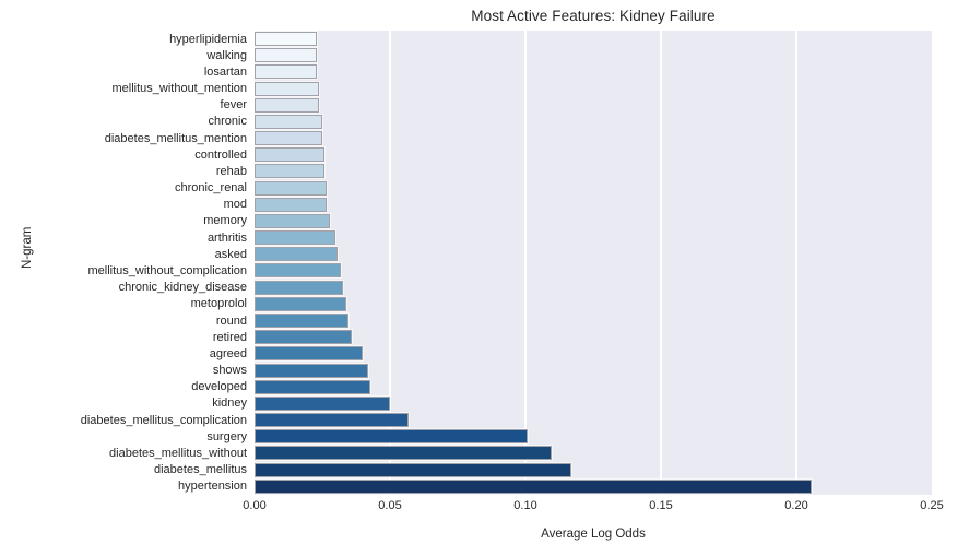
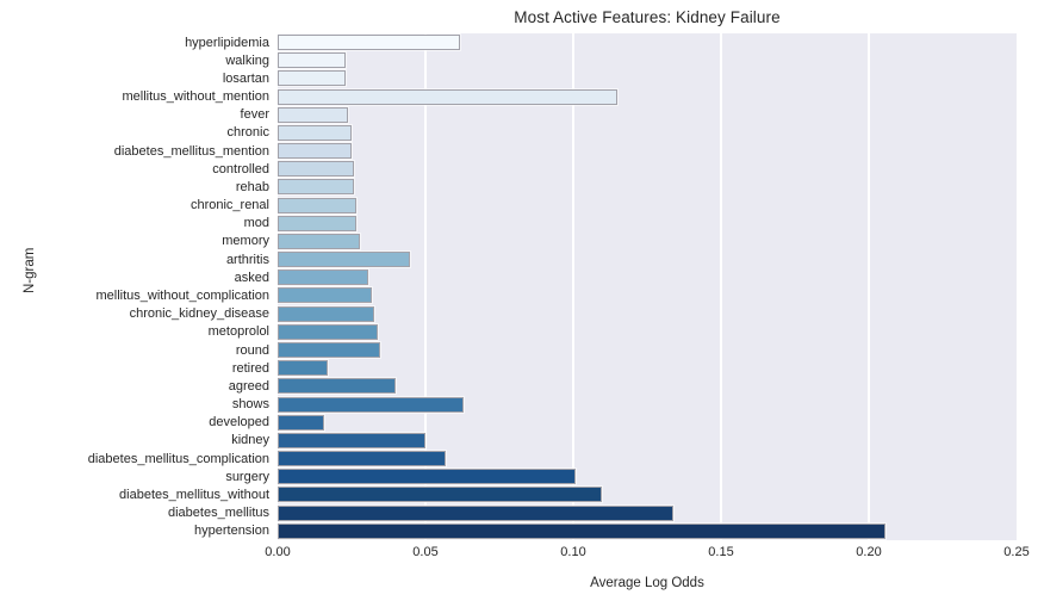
hyperlipidemia: 0.022 -> 0.061
mellitus_without_mention: 0.023 -> 0.114
arthritis: 0.029 -> 0.044
retired: 0.035 -> 0.016
shows: 0.041 -> 0.062
developed: 0.042 -> 0.015
diabetes_mellitus: 0.116 -> 0.133
